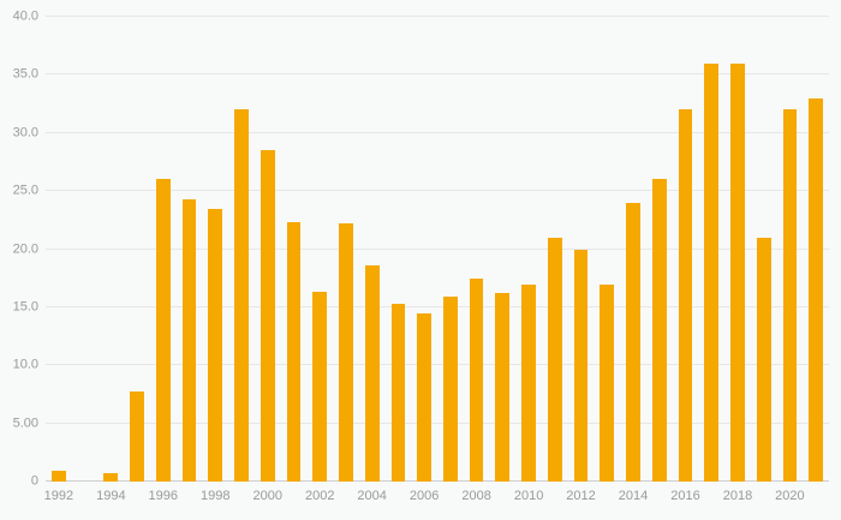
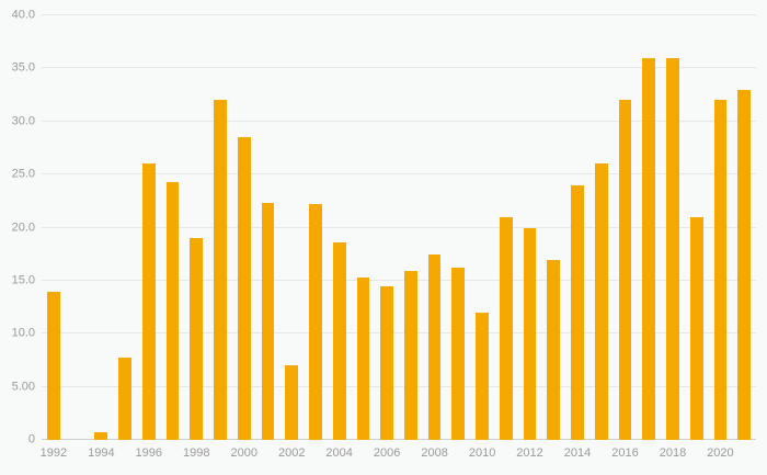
1992: 1 -> 14
1998: 24 -> 19
2002: 16 -> 7
2010: 17 -> 12
